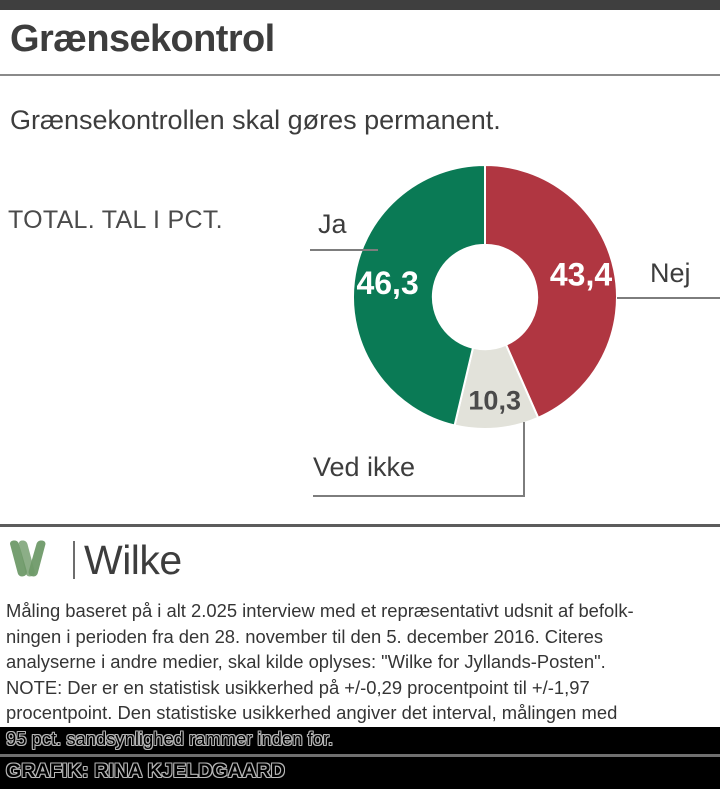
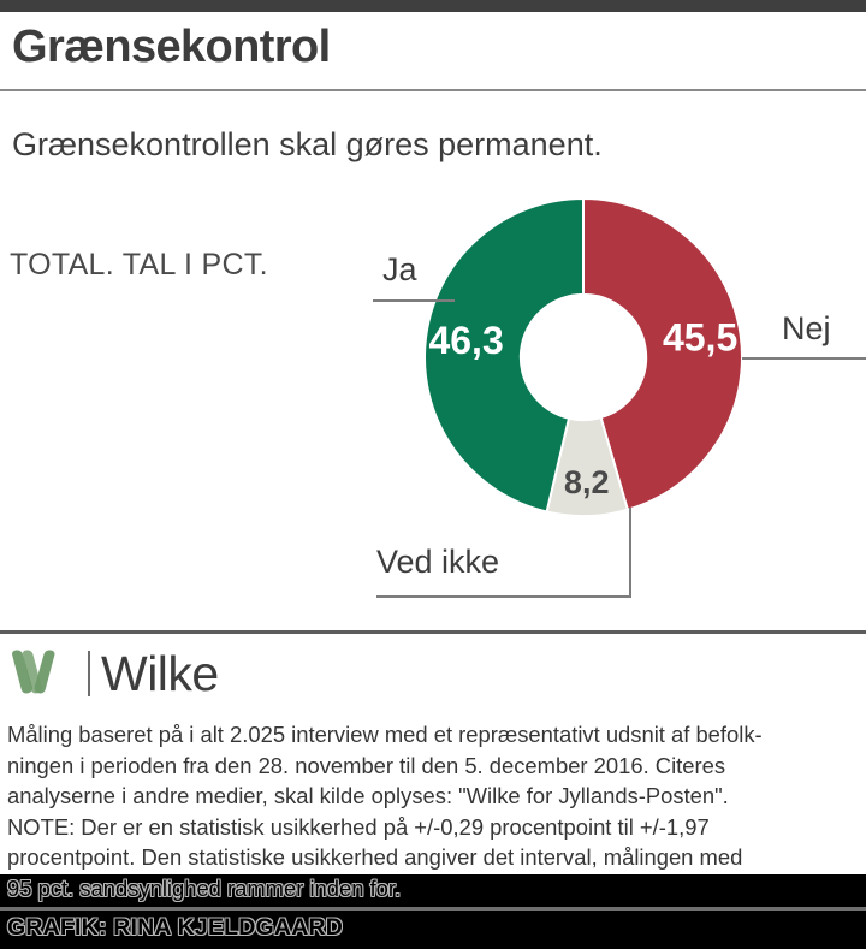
Nej: 43,4 -> 45,5
Ved ikke: 10,3 -> 8,2
